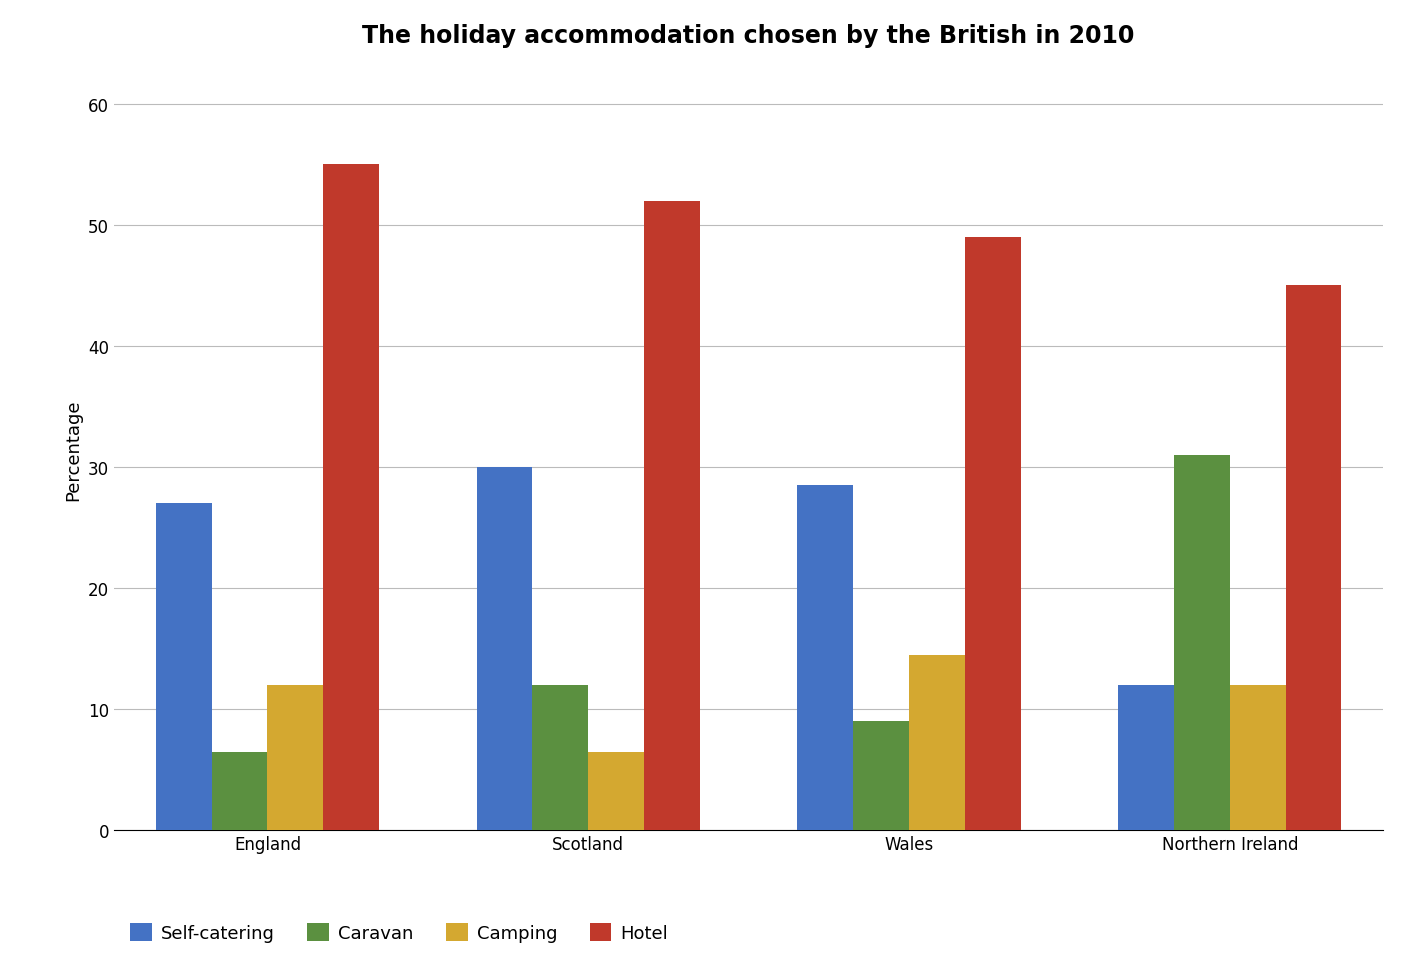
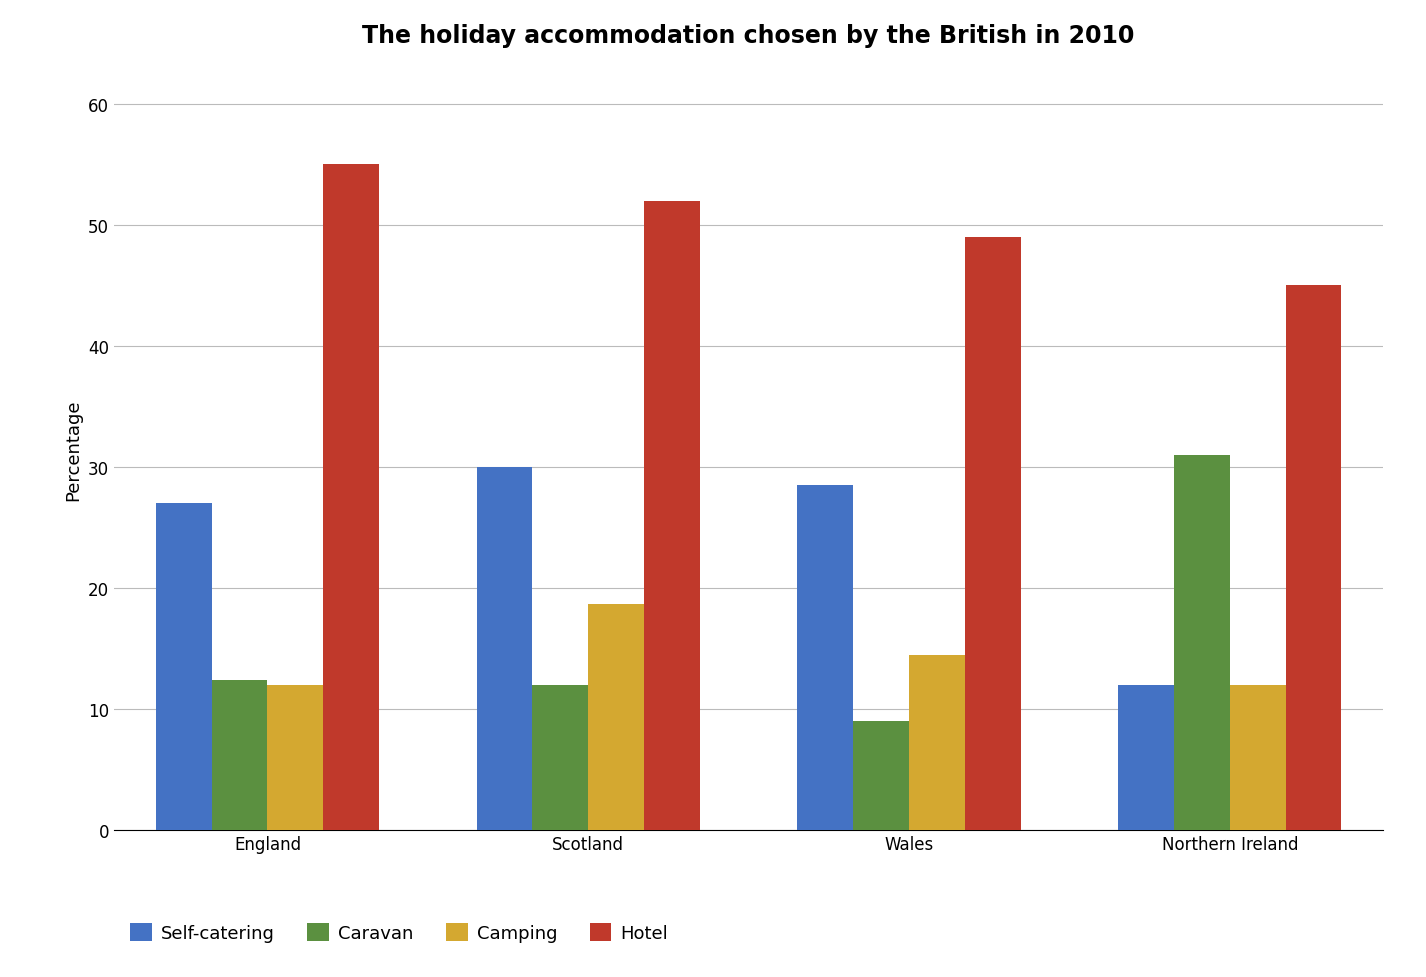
Caravan/England: 6.5 -> 12.4
Camping/Scotland: 6.5 -> 18.7
